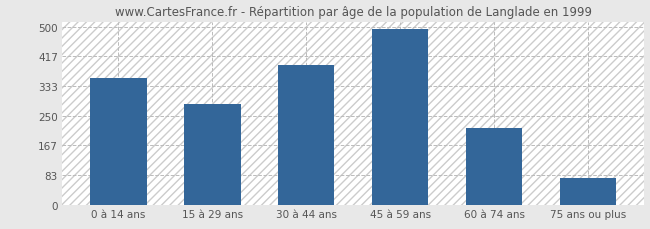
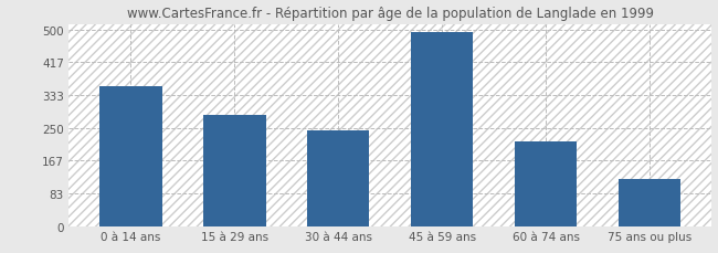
30 à 44 ans: 392 -> 245
75 ans ou plus: 75 -> 120
